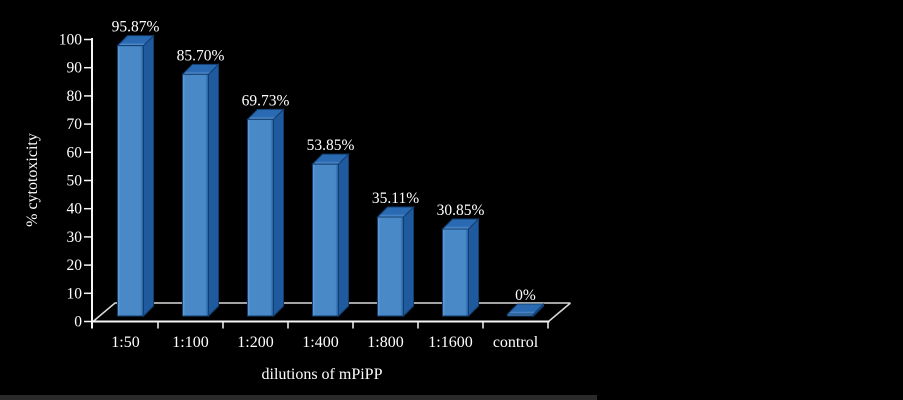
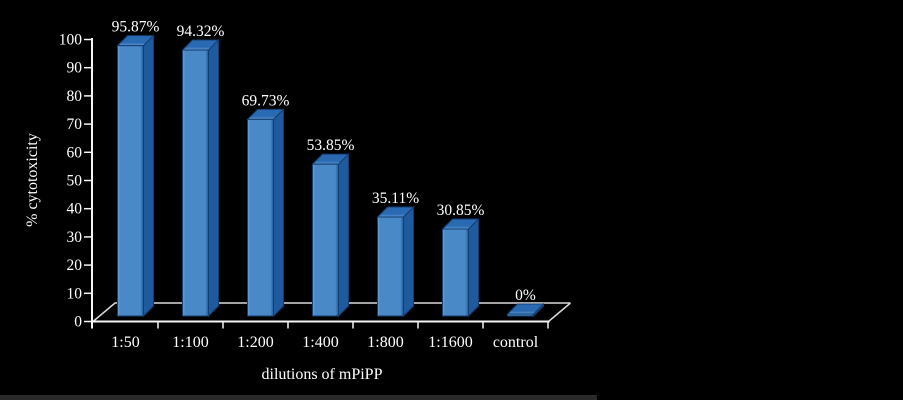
1:100: 85.70% -> 94.32%
